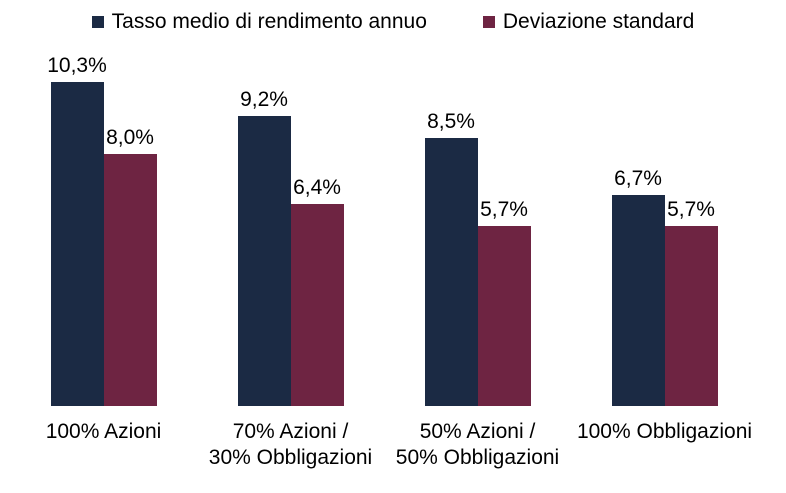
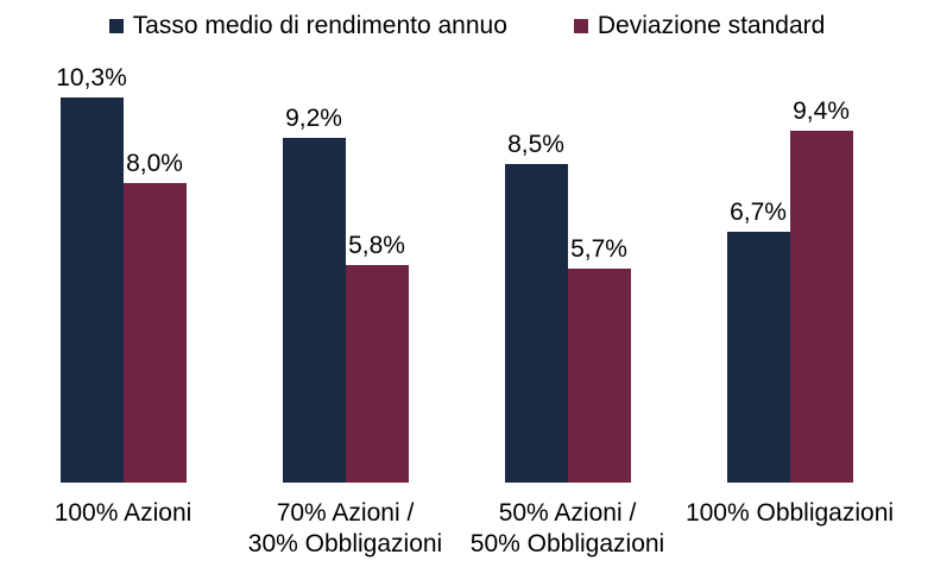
Deviazione standard/70% Azioni / 30% Obbligazioni: 6,4% -> 5,8%
Deviazione standard/100% Obbligazioni: 5,7% -> 9,4%
